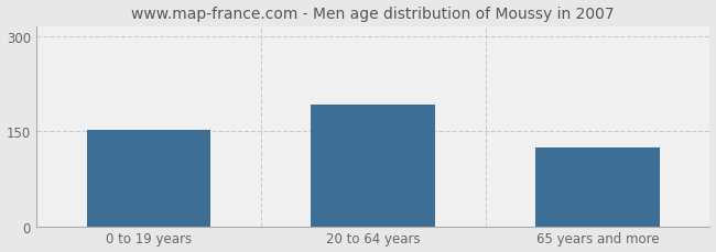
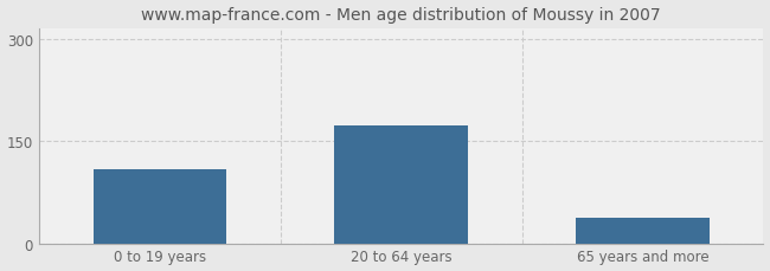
0 to 19 years: 152 -> 108
20 to 64 years: 192 -> 172
65 years and more: 124 -> 38
